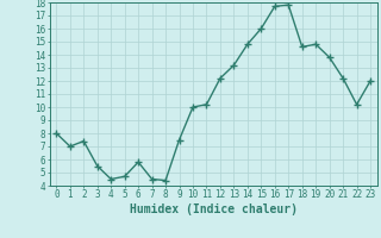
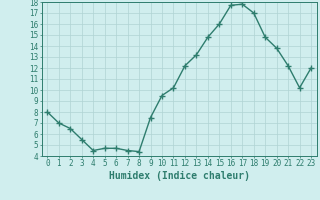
2: 7.4 -> 6.5
6: 5.8 -> 4.7
10: 10.0 -> 9.5
18: 14.6 -> 17.0
